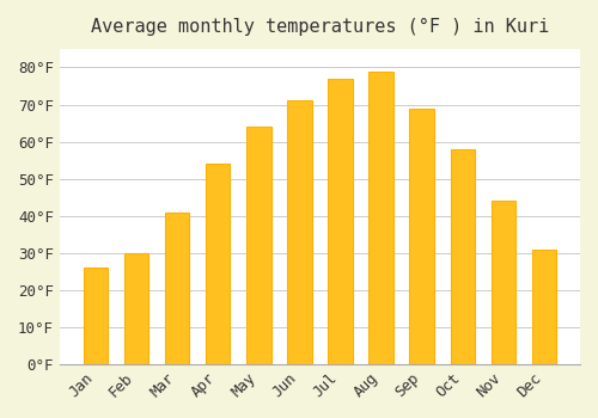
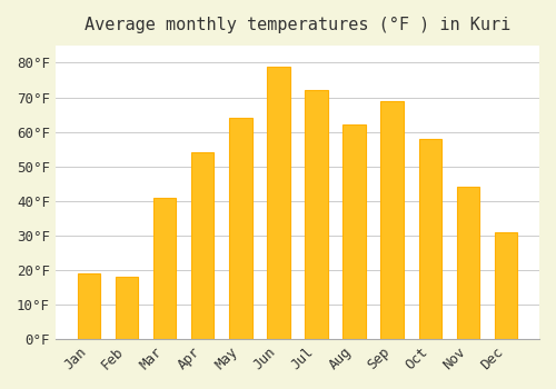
Jan: 26°F -> 19°F
Feb: 30°F -> 18°F
Jun: 71°F -> 79°F
Jul: 77°F -> 72°F
Aug: 79°F -> 62°F
